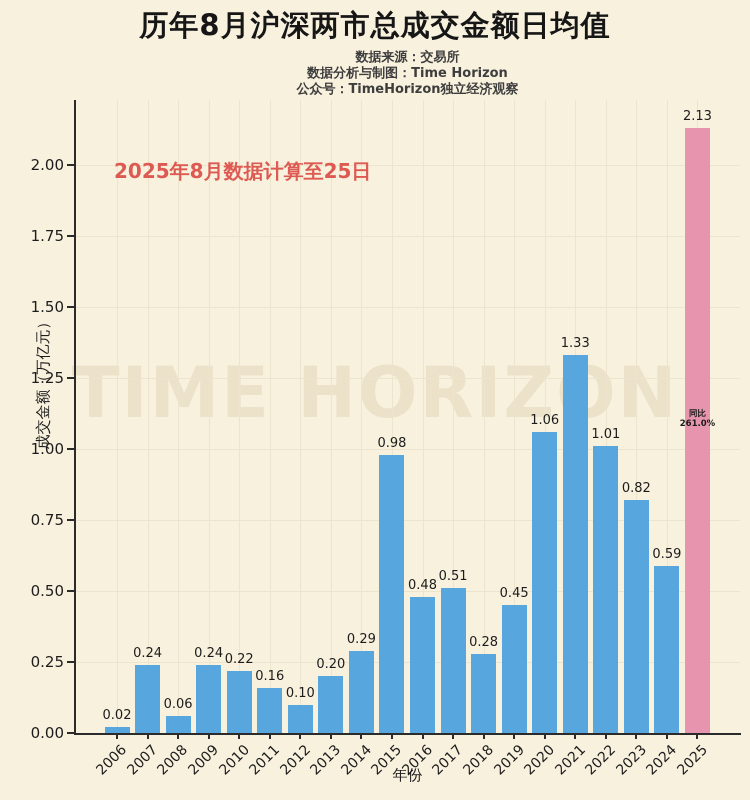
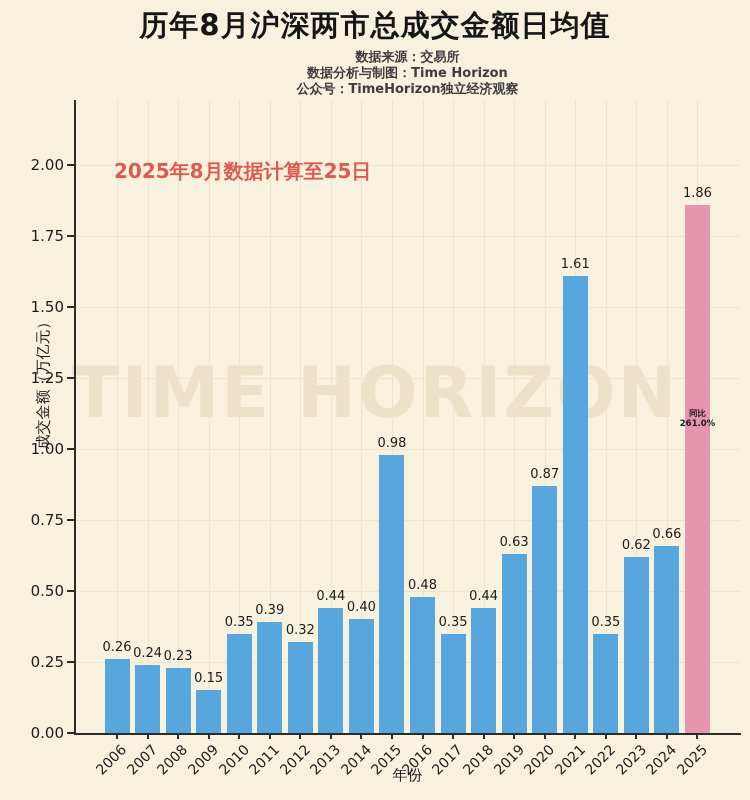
2006: 0.02 -> 0.26
2008: 0.06 -> 0.23
2009: 0.24 -> 0.15
2010: 0.22 -> 0.35
2011: 0.16 -> 0.39
2012: 0.10 -> 0.32
2013: 0.20 -> 0.44
2014: 0.29 -> 0.40
2017: 0.51 -> 0.35
2018: 0.28 -> 0.44
2019: 0.45 -> 0.63
2020: 1.06 -> 0.87
2021: 1.33 -> 1.61
2022: 1.01 -> 0.35
2023: 0.82 -> 0.62
2024: 0.59 -> 0.66
2025: 2.13 -> 1.86
